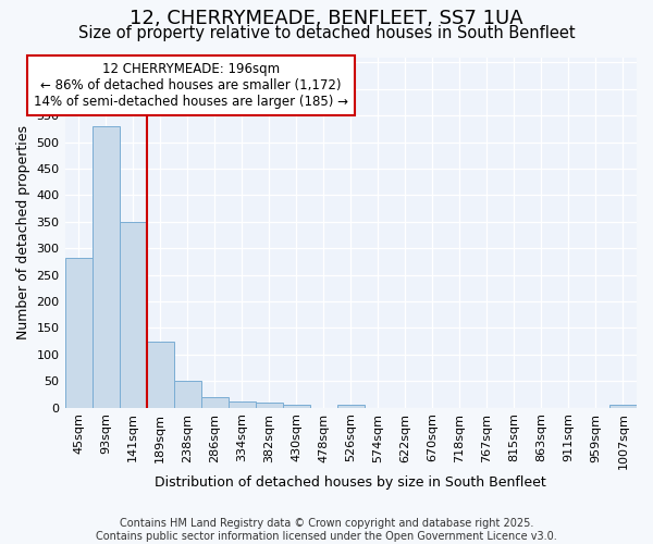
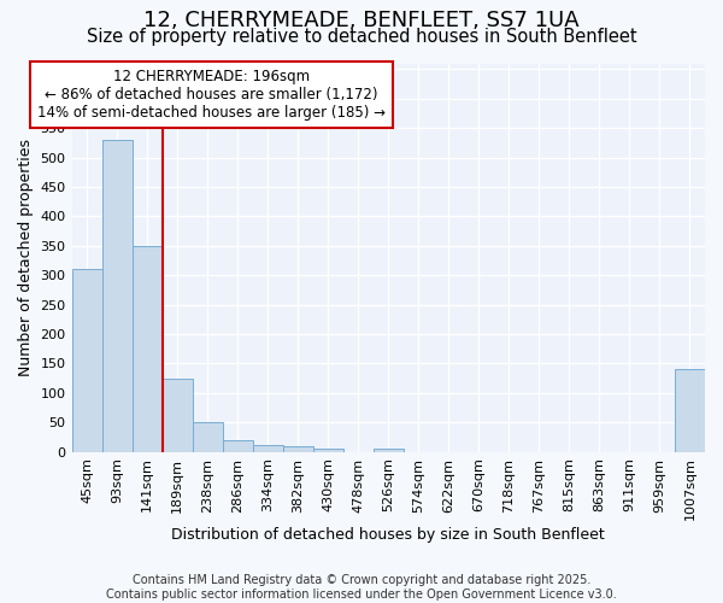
45sqm: 283 -> 310
1007sqm: 5 -> 140
